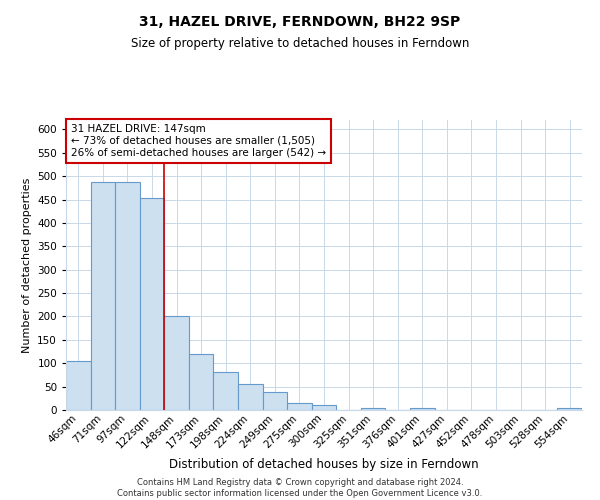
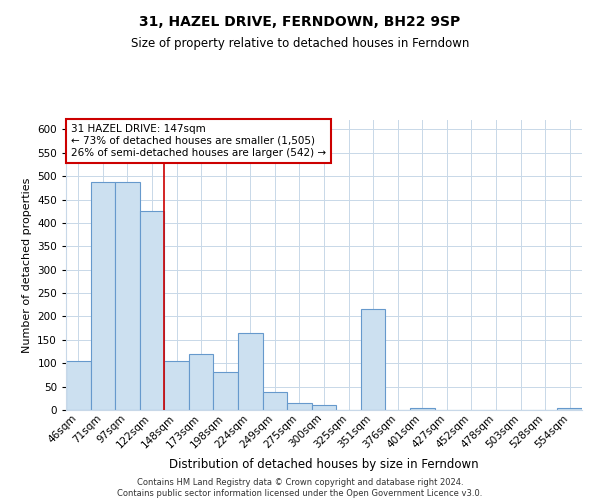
122sqm: 453 -> 425
148sqm: 202 -> 105
224sqm: 56 -> 165
351sqm: 5 -> 215
